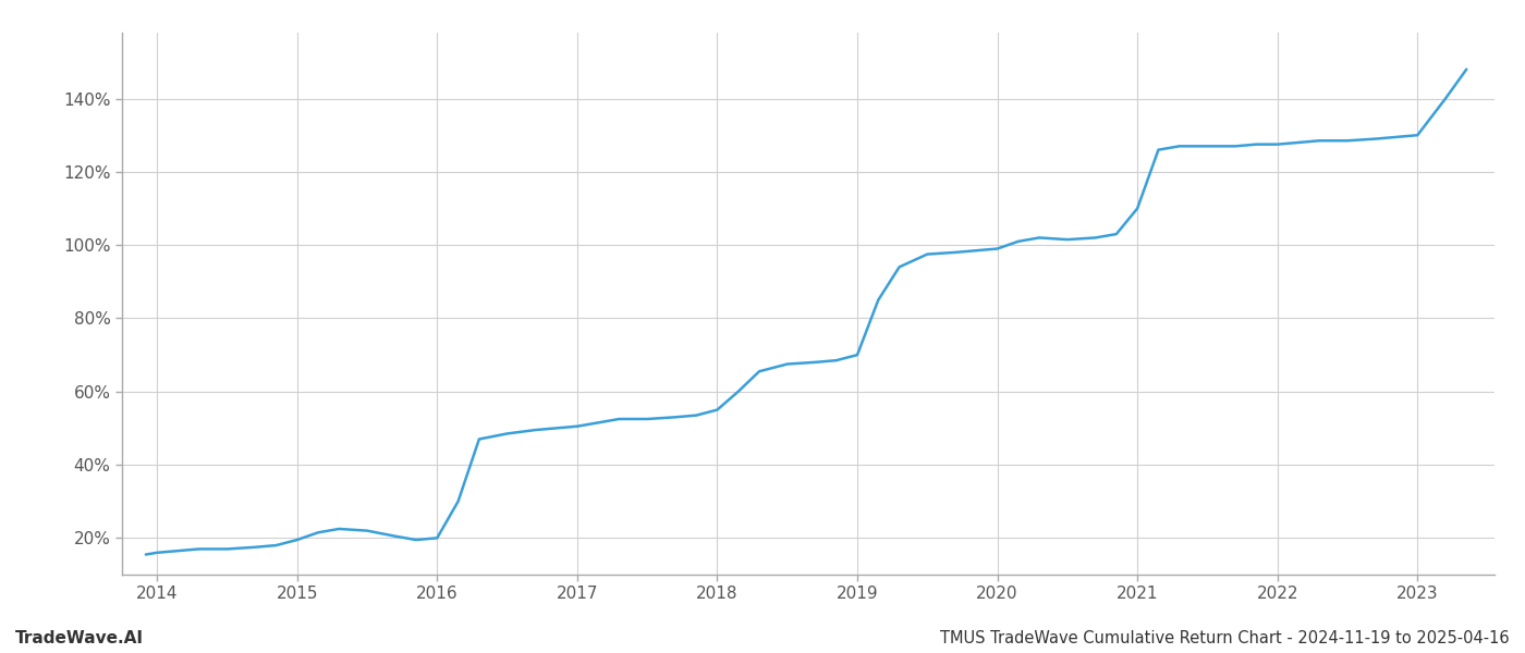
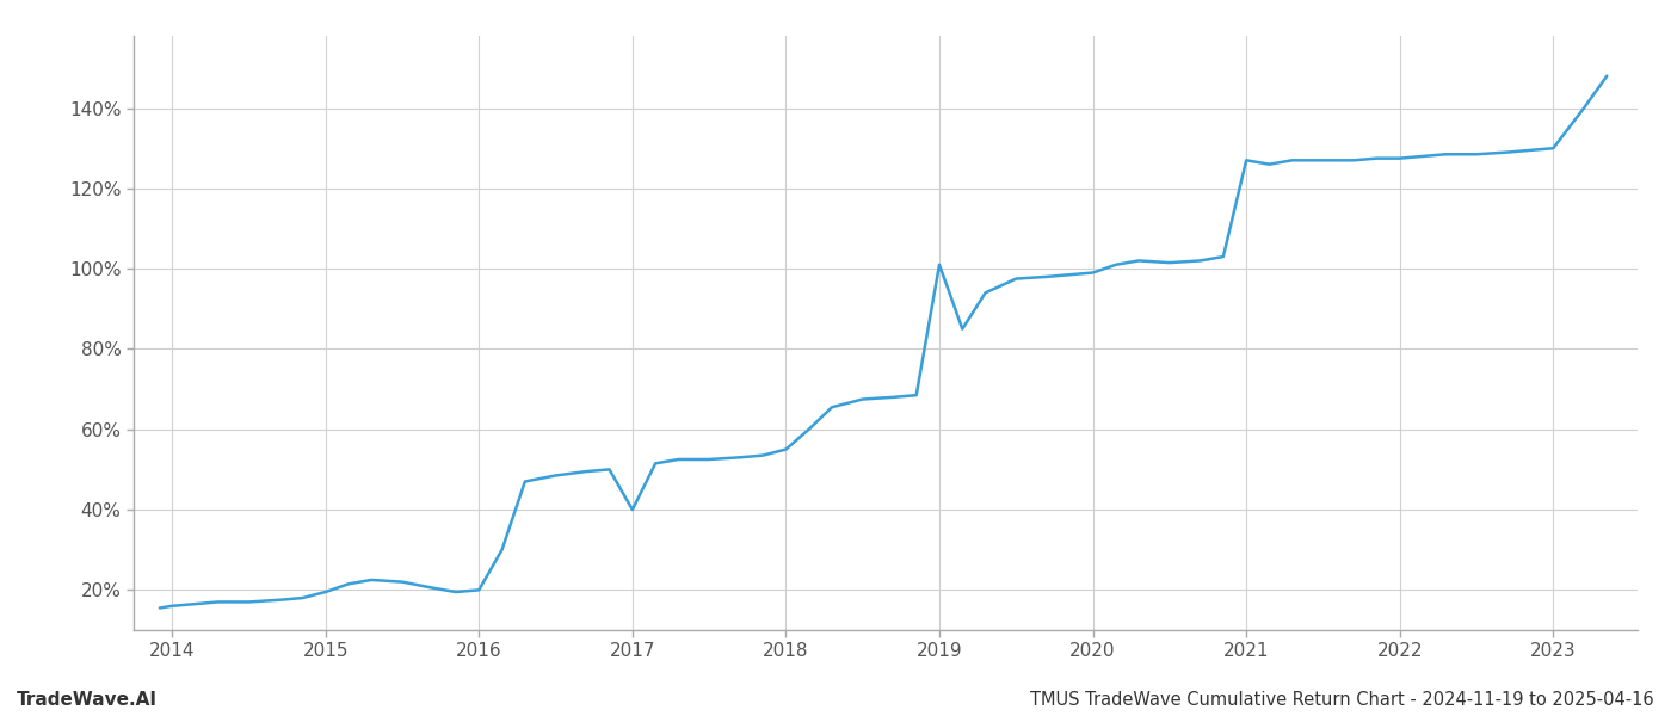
2017: 50.5% -> 40.0%
2019: 70.0% -> 101.0%
2021: 110.0% -> 127.0%
